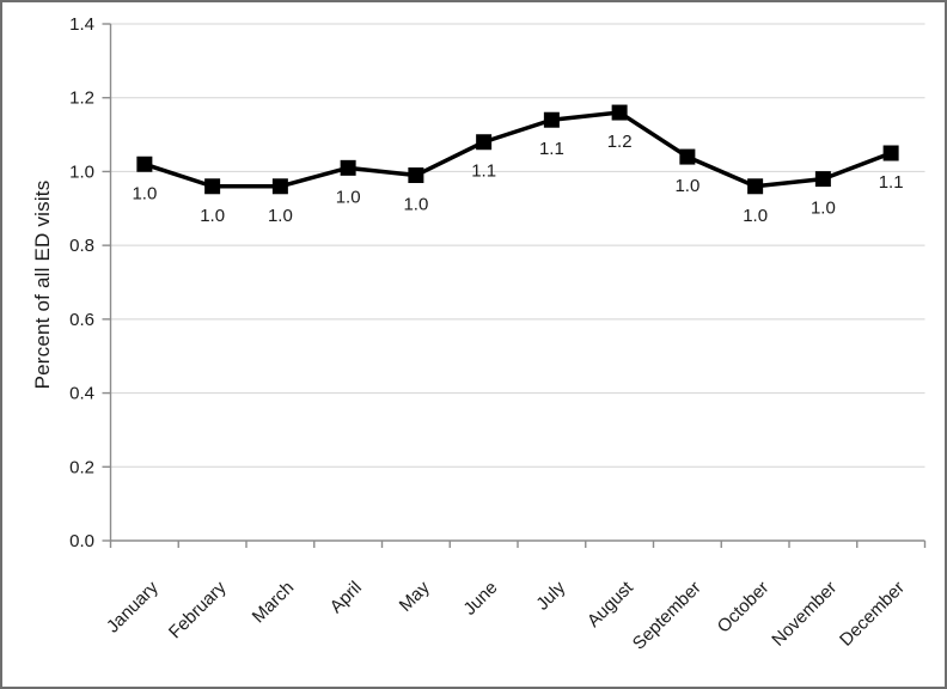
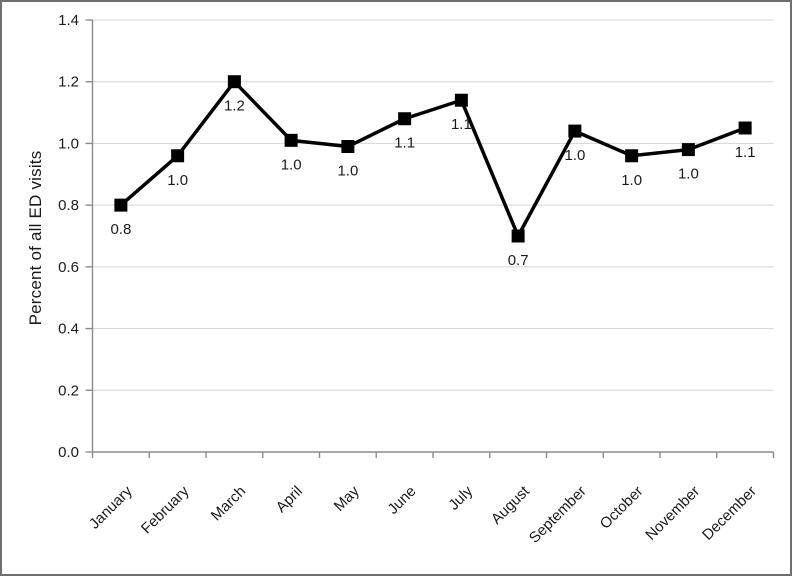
January: 1.0 -> 0.8
March: 1.0 -> 1.2
August: 1.2 -> 0.7
